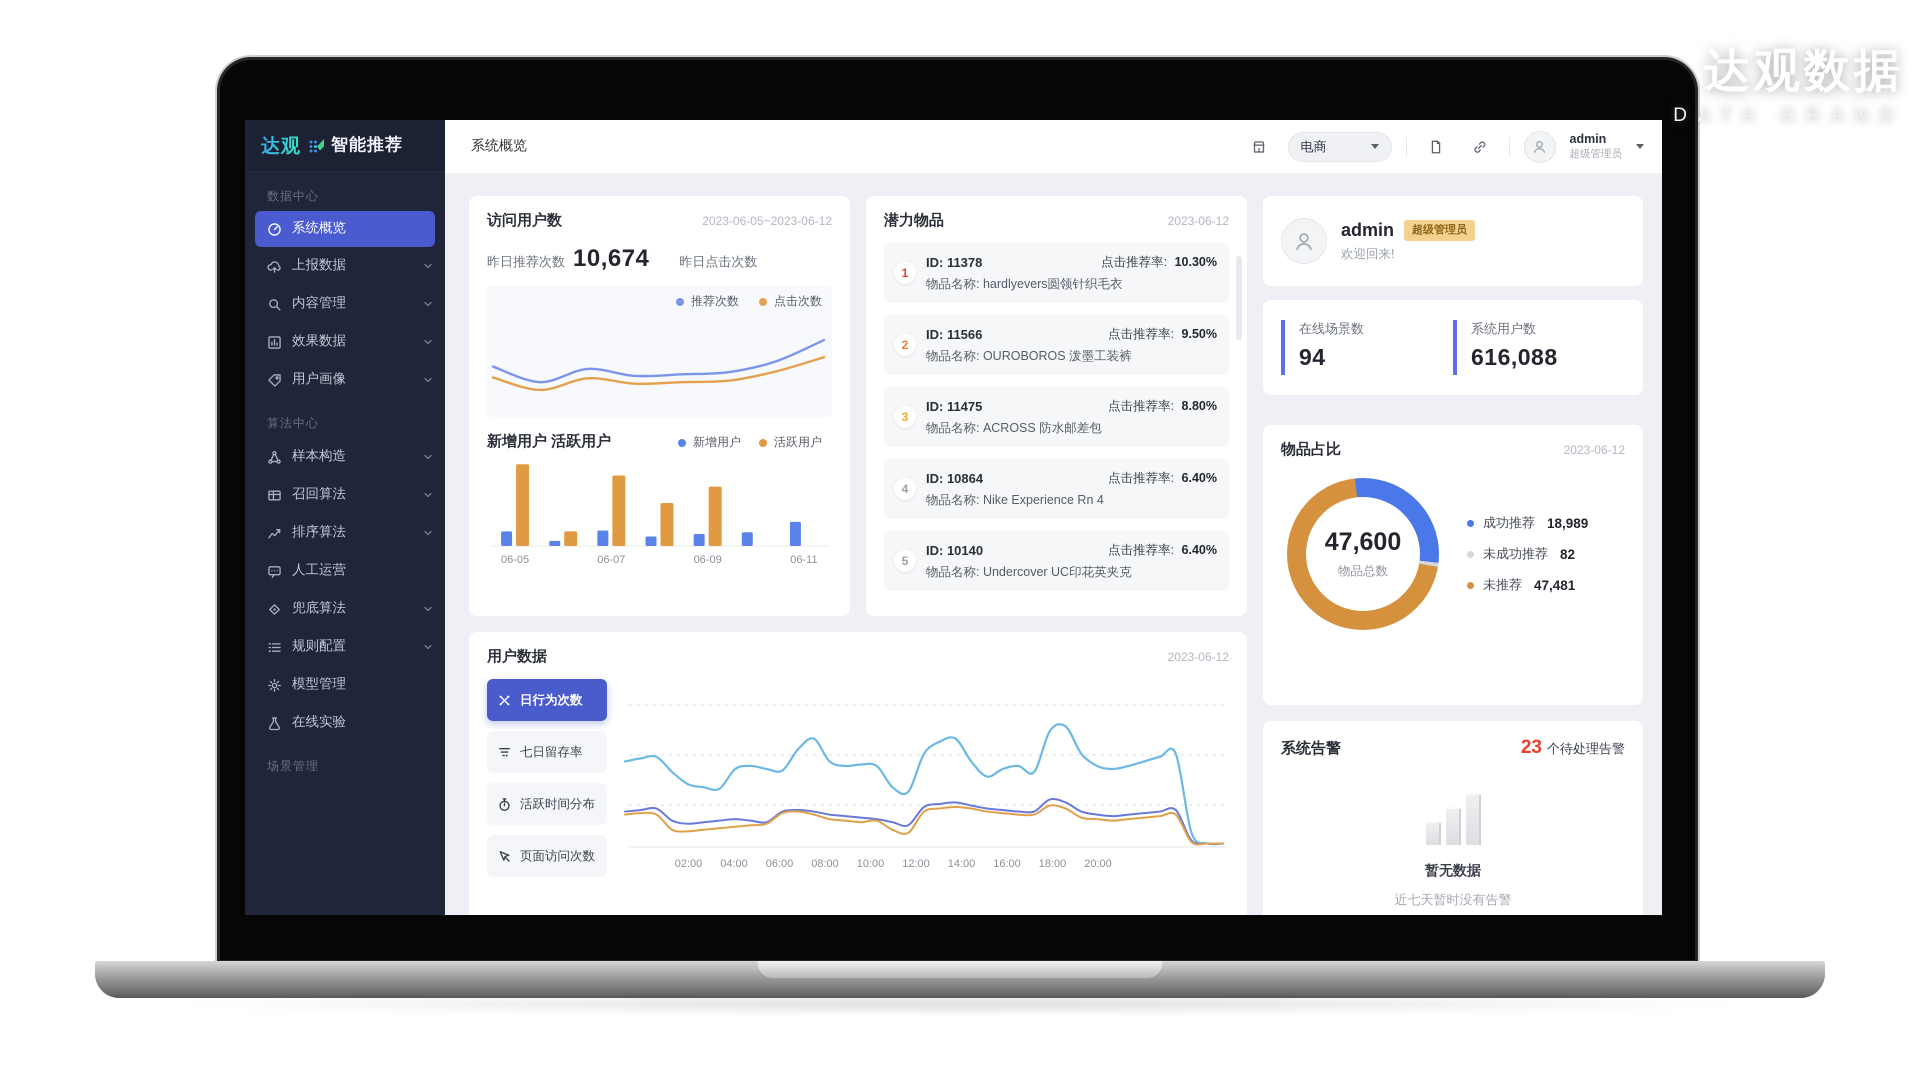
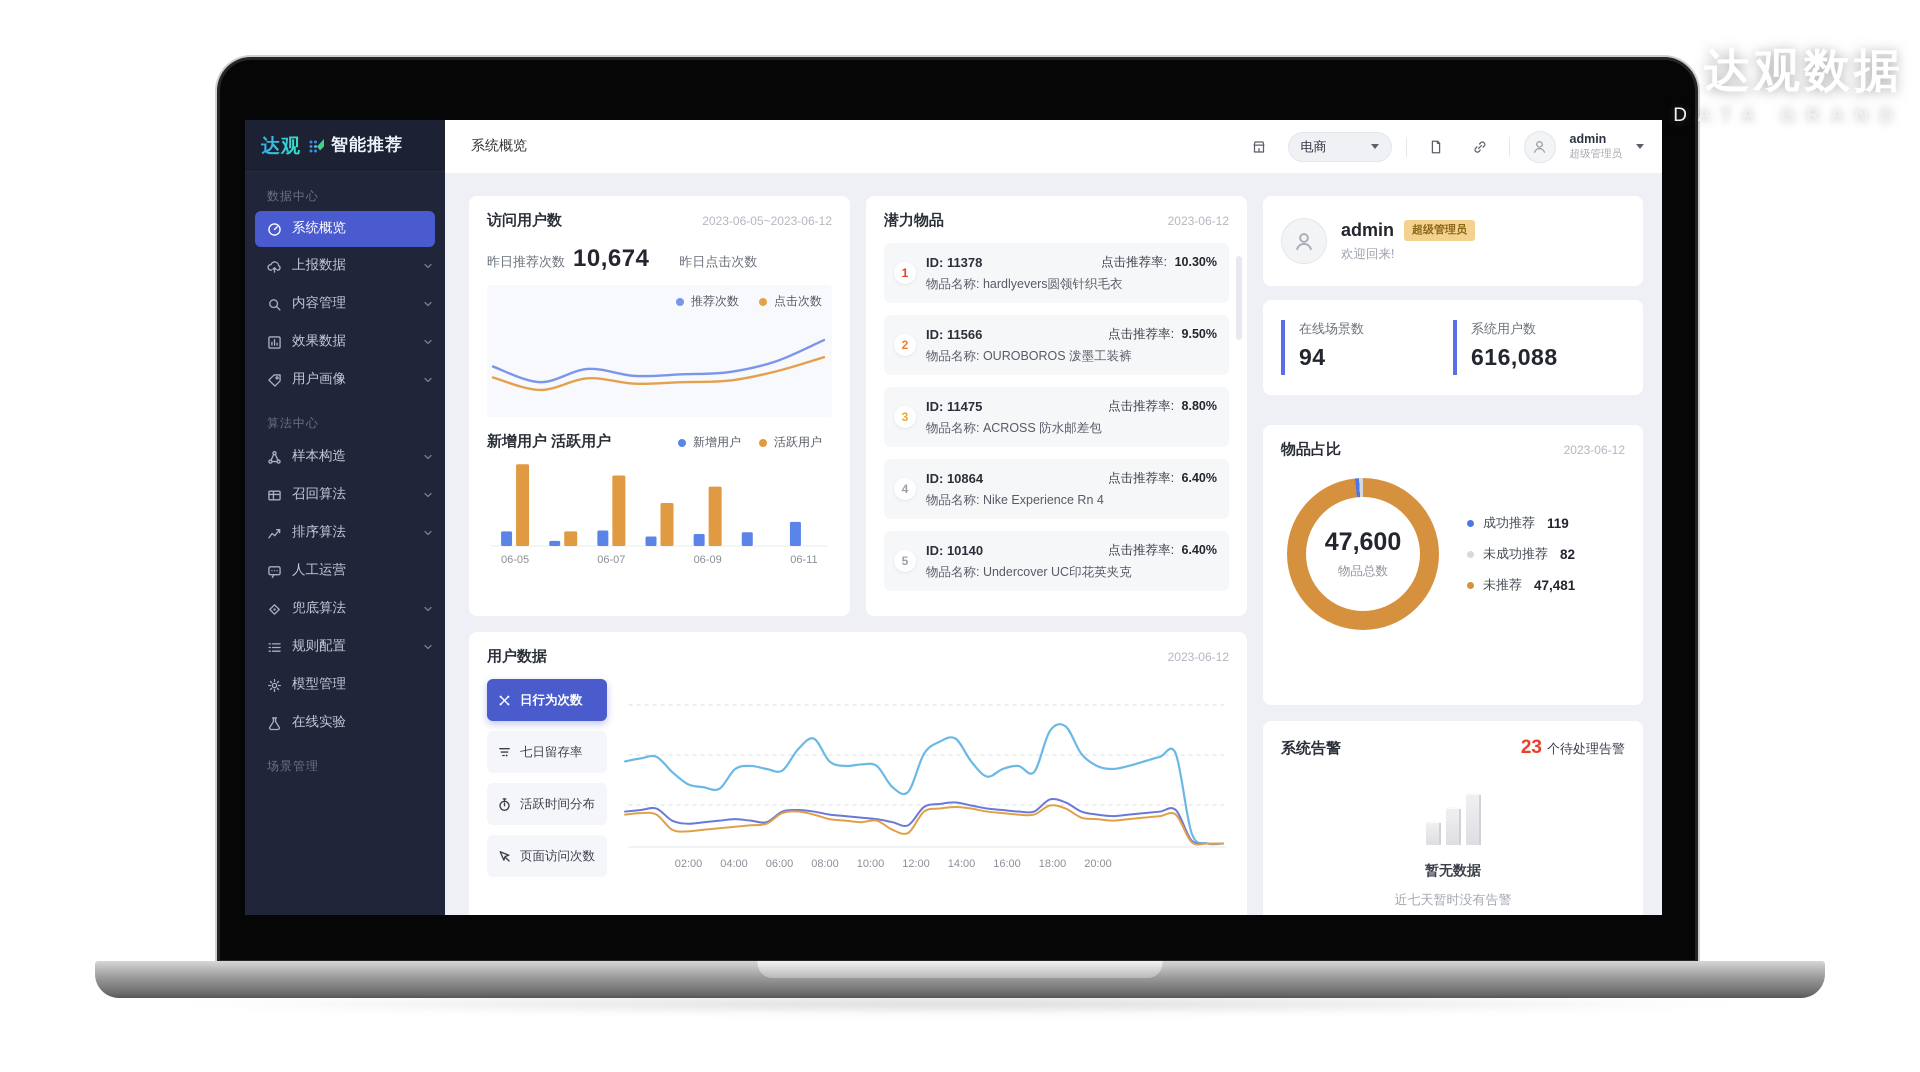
物品占比/成功推荐: 18,989 -> 119
